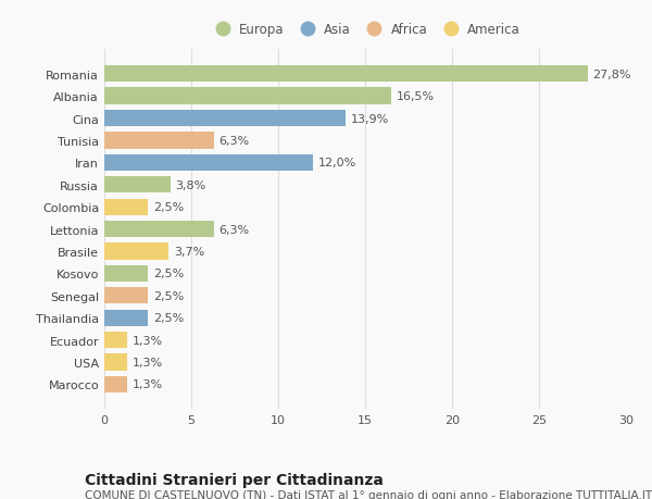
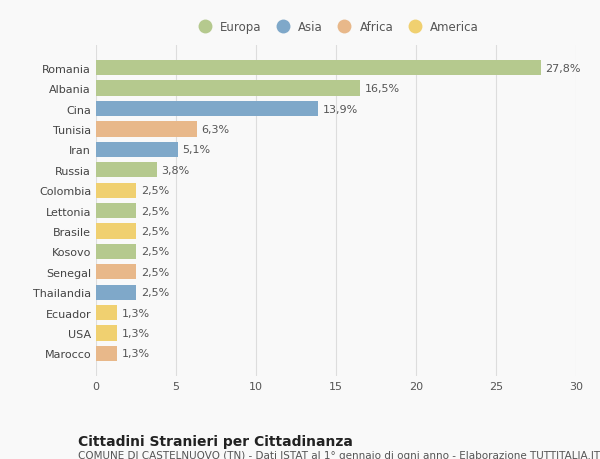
Iran: 12,0% -> 5,1%
Lettonia: 6,3% -> 2,5%
Brasile: 3,7% -> 2,5%
